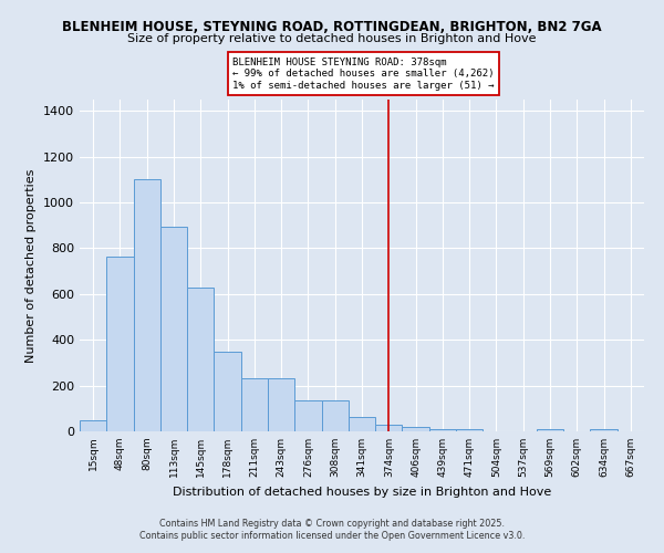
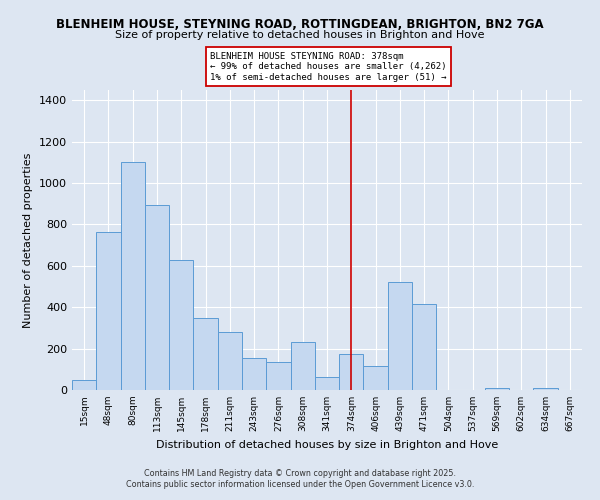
211sqm: 232 -> 280
243sqm: 232 -> 155
308sqm: 135 -> 230
374sqm: 27 -> 175
406sqm: 18 -> 115
439sqm: 10 -> 520
471sqm: 10 -> 415
